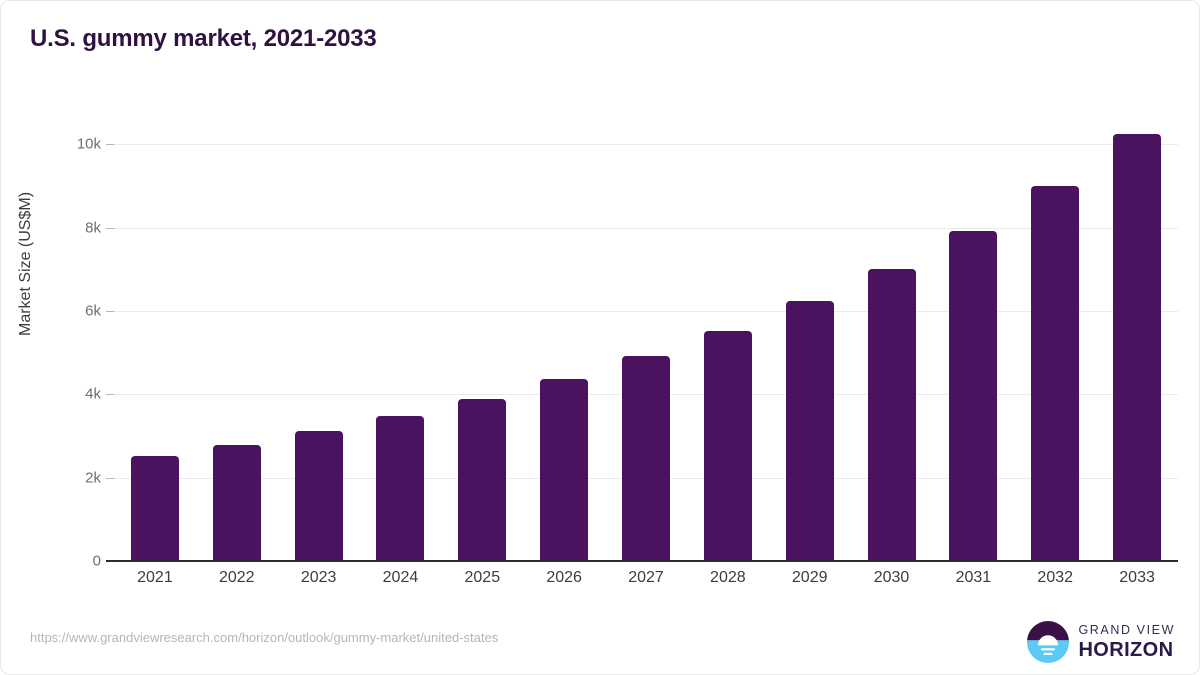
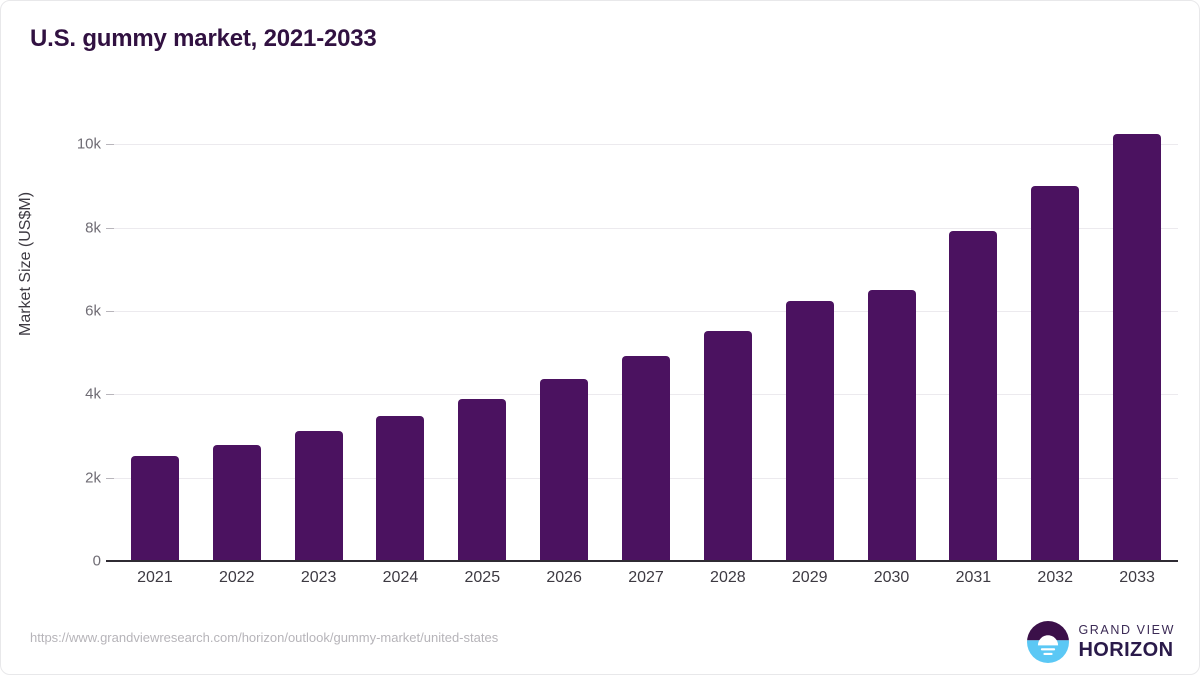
2030: 7.0k -> 6.5k
